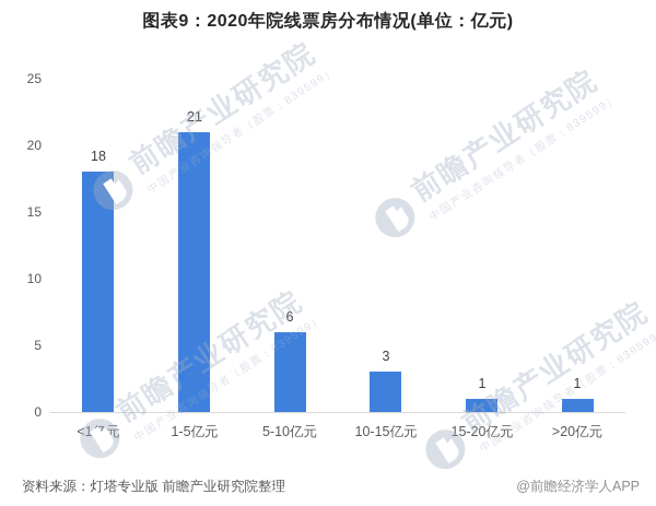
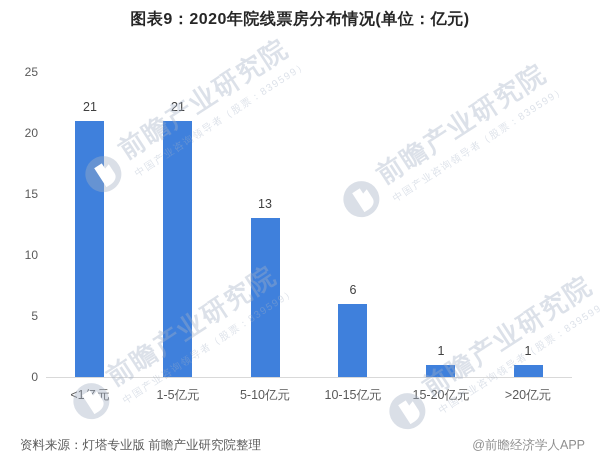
<1亿元: 18 -> 21
5-10亿元: 6 -> 13
10-15亿元: 3 -> 6
